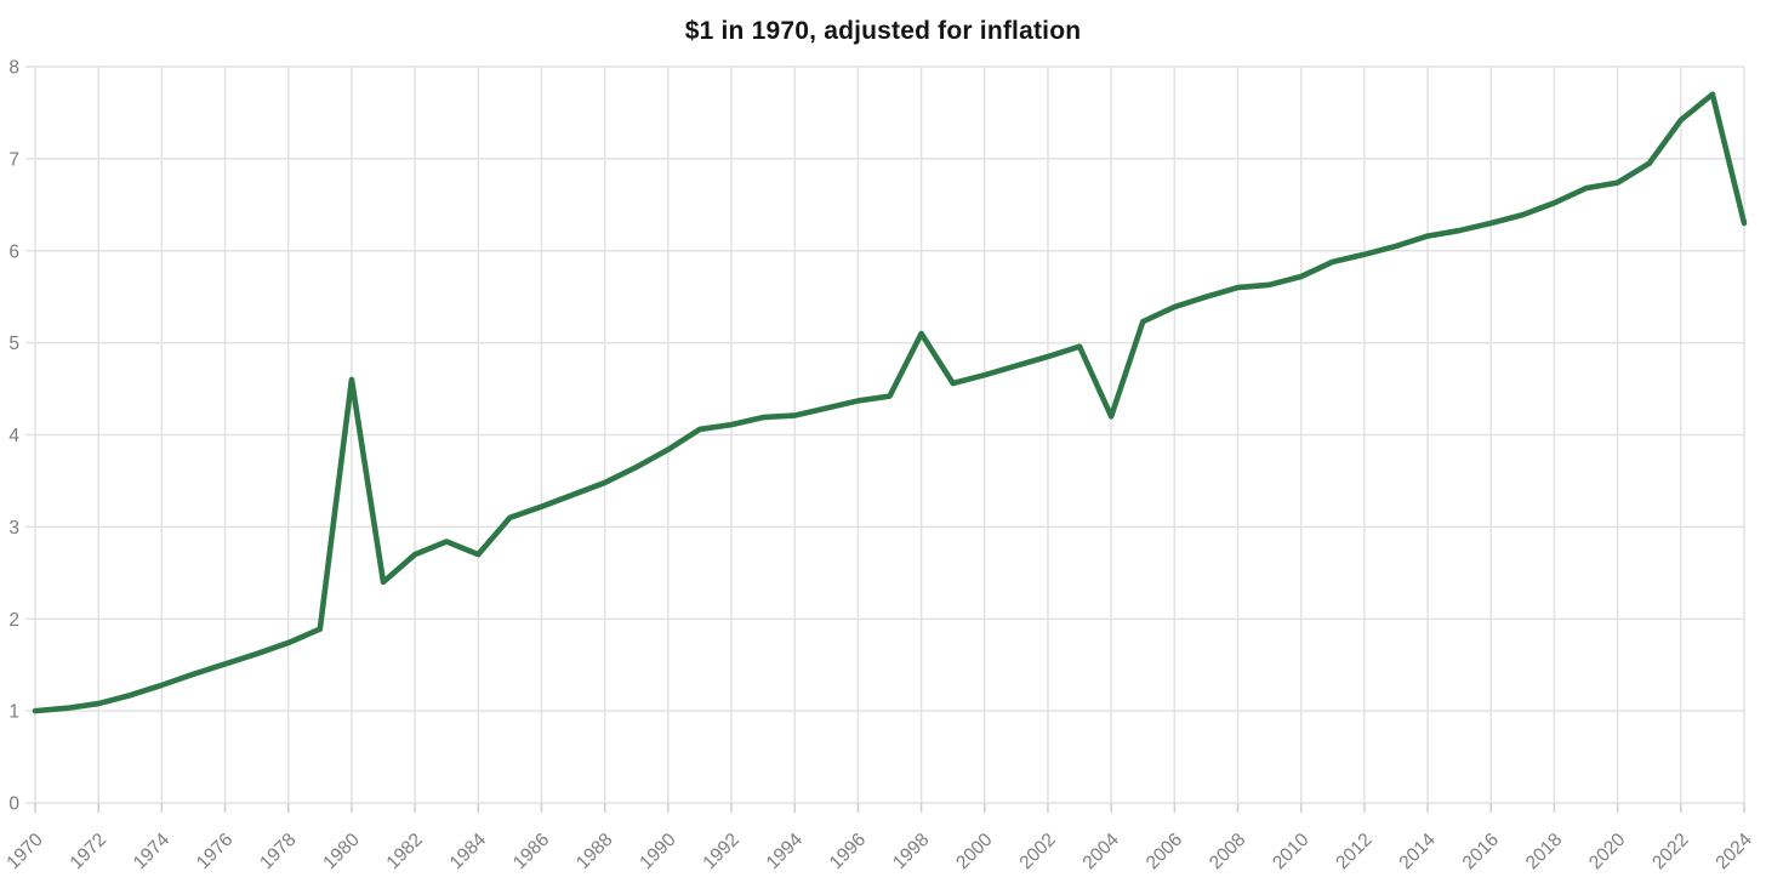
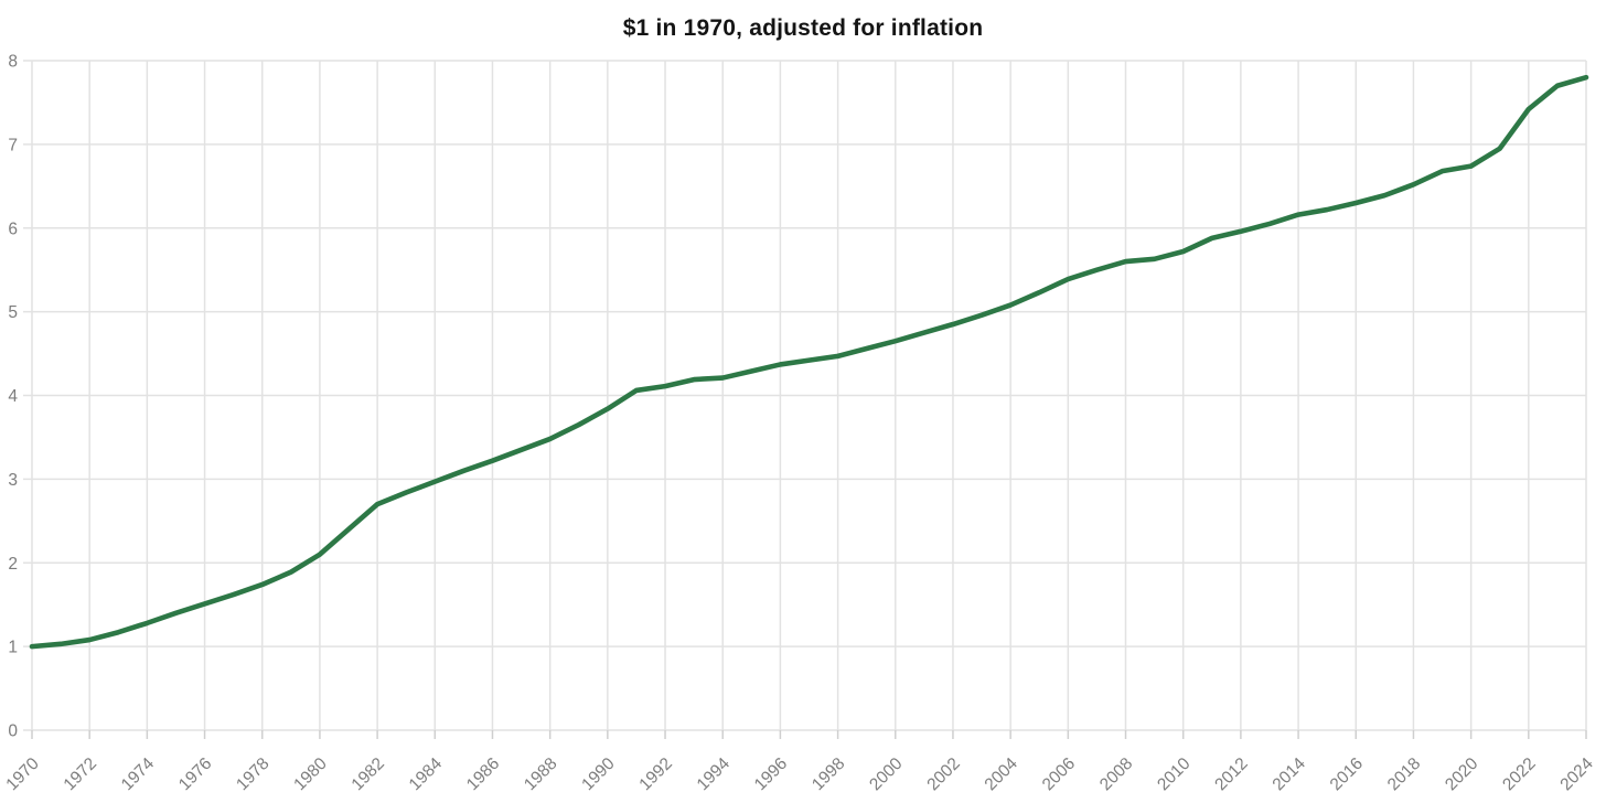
1980: 4.6 -> 2.1
1984: 2.7 -> 3.0
1998: 5.1 -> 4.5
2004: 4.2 -> 5.1
2024: 6.3 -> 7.8
